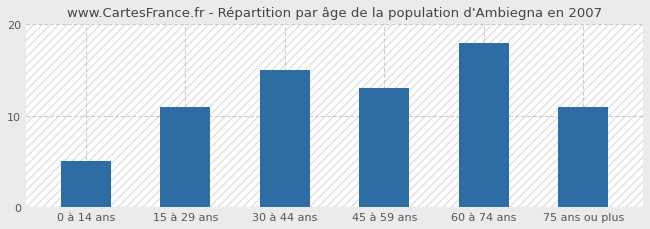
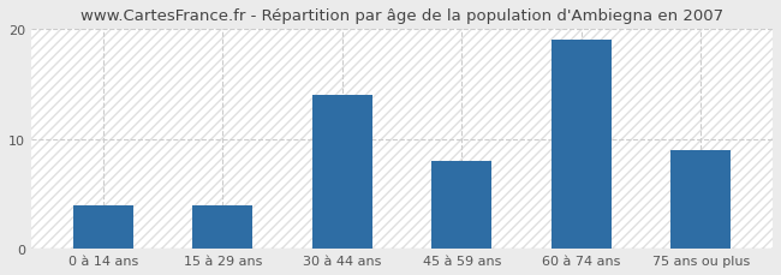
0 à 14 ans: 5 -> 4
15 à 29 ans: 11 -> 4
30 à 44 ans: 15 -> 14
45 à 59 ans: 13 -> 8
60 à 74 ans: 18 -> 19
75 ans ou plus: 11 -> 9
